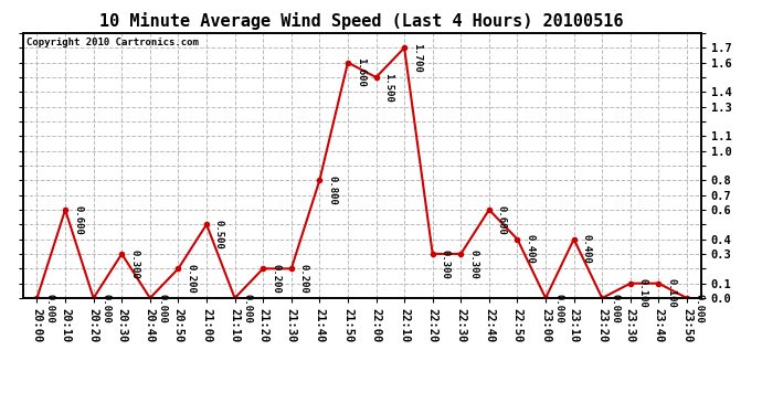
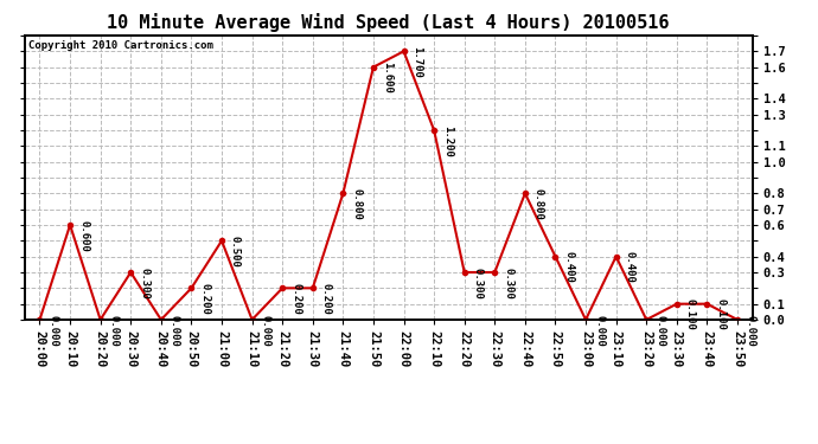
22:00: 1.500 -> 1.700
22:10: 1.700 -> 1.200
22:40: 0.600 -> 0.800
